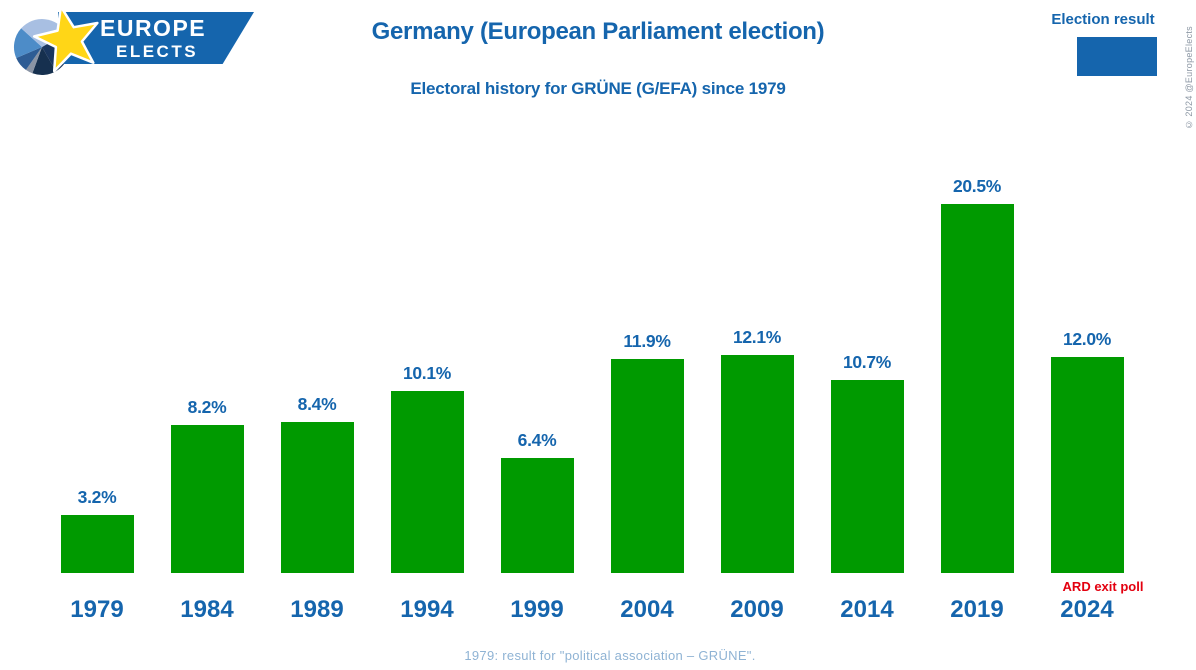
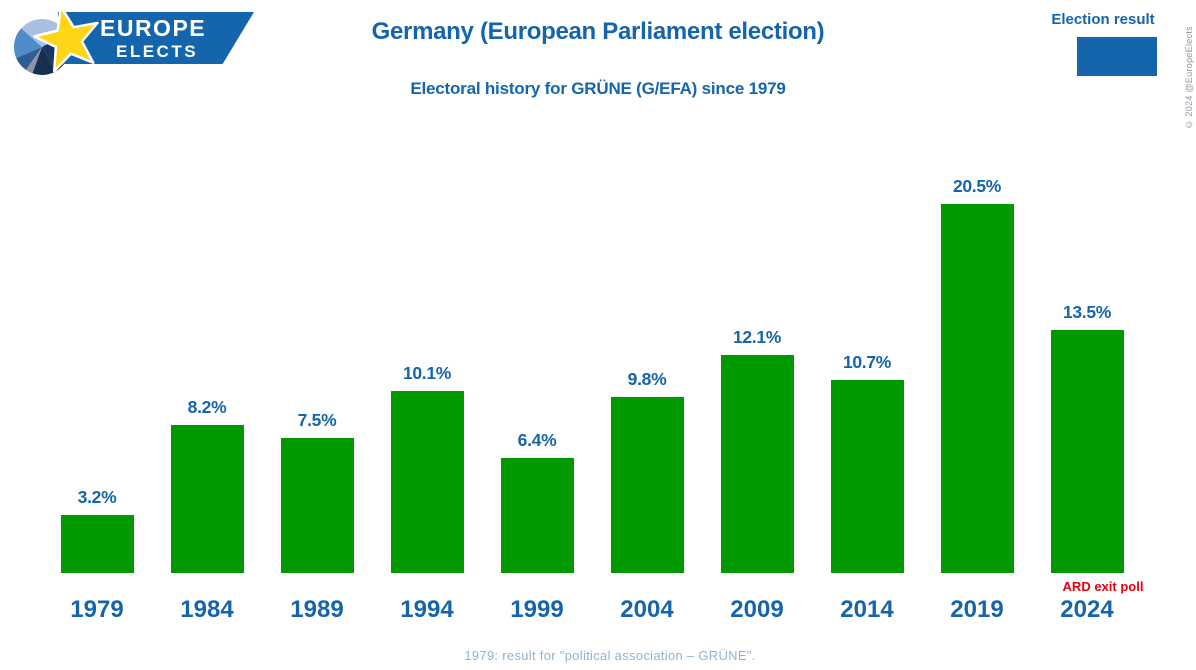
1989: 8.4% -> 7.5%
2004: 11.9% -> 9.8%
2024: 12.0% -> 13.5%
